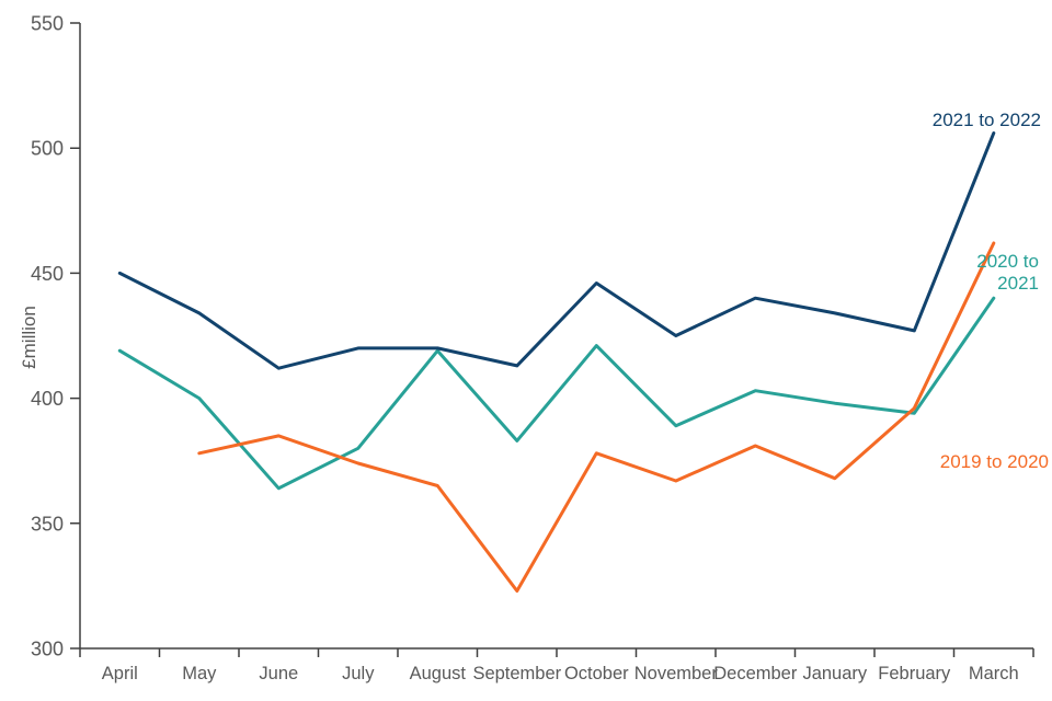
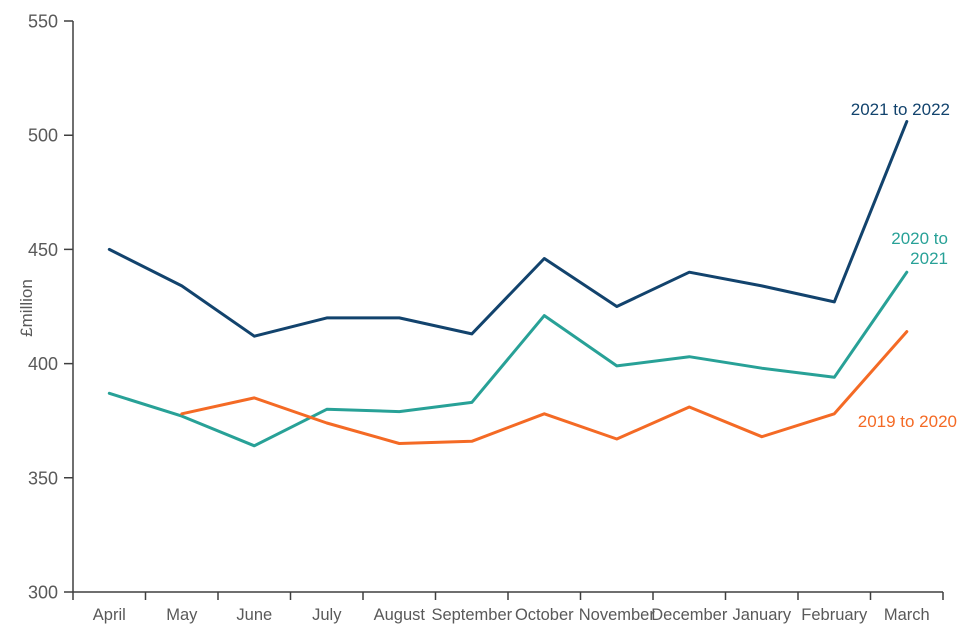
2020 to 2021/April: 419 -> 387
2020 to 2021/May: 400 -> 377
2020 to 2021/August: 419 -> 379
2019 to 2020/September: 323 -> 366
2020 to 2021/November: 389 -> 399
2019 to 2020/February: 396 -> 378
2019 to 2020/March: 462 -> 414
